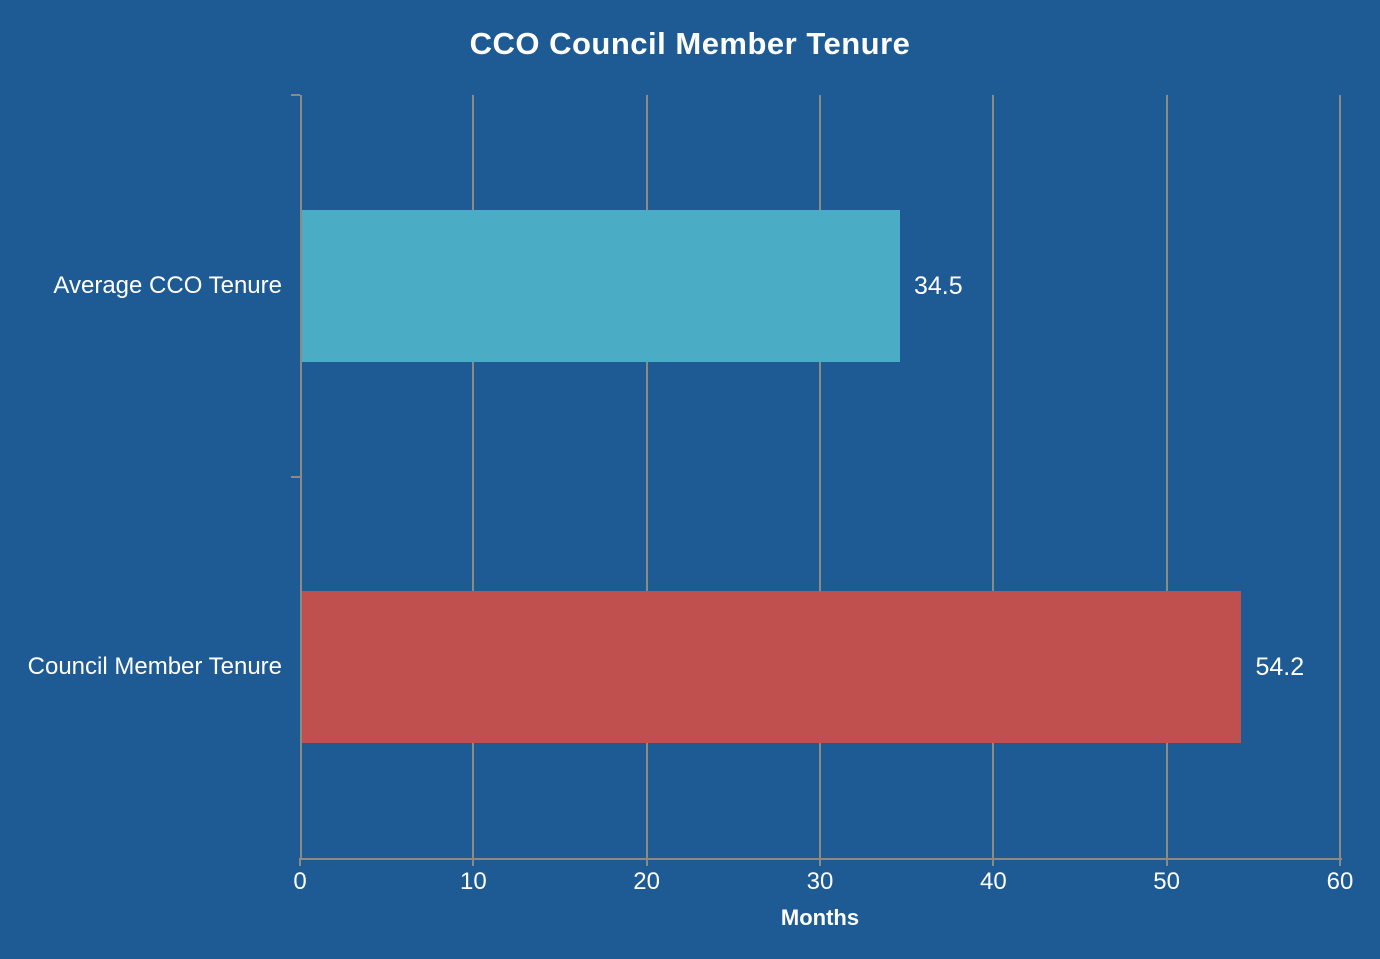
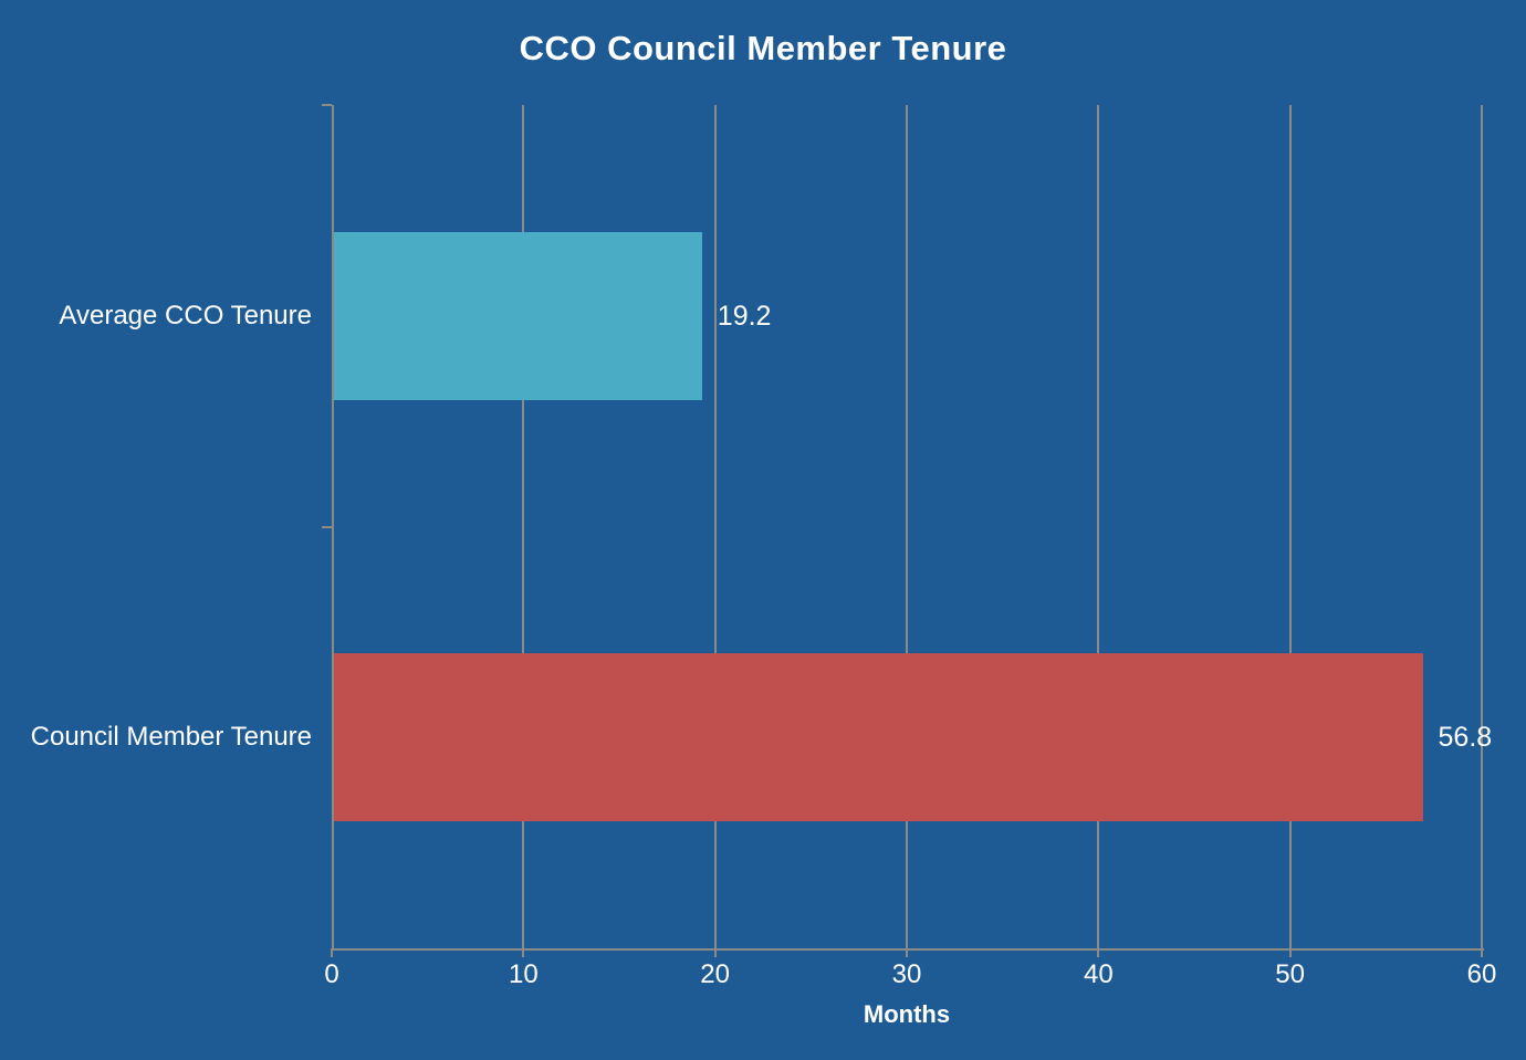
Average CCO Tenure: 34.5 -> 19.2
Council Member Tenure: 54.2 -> 56.8
